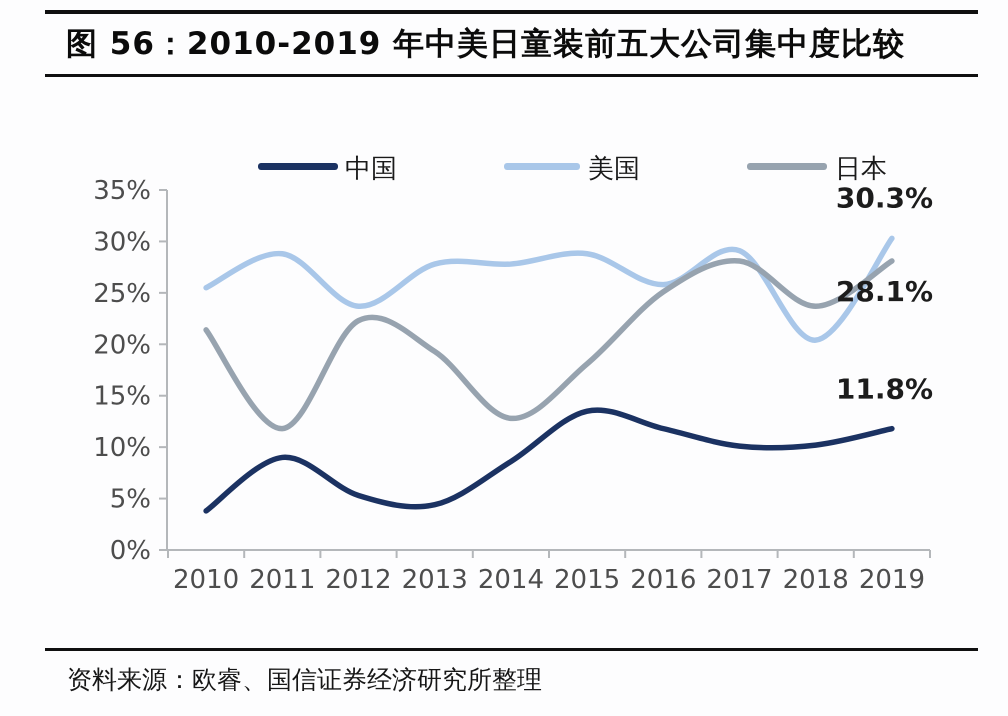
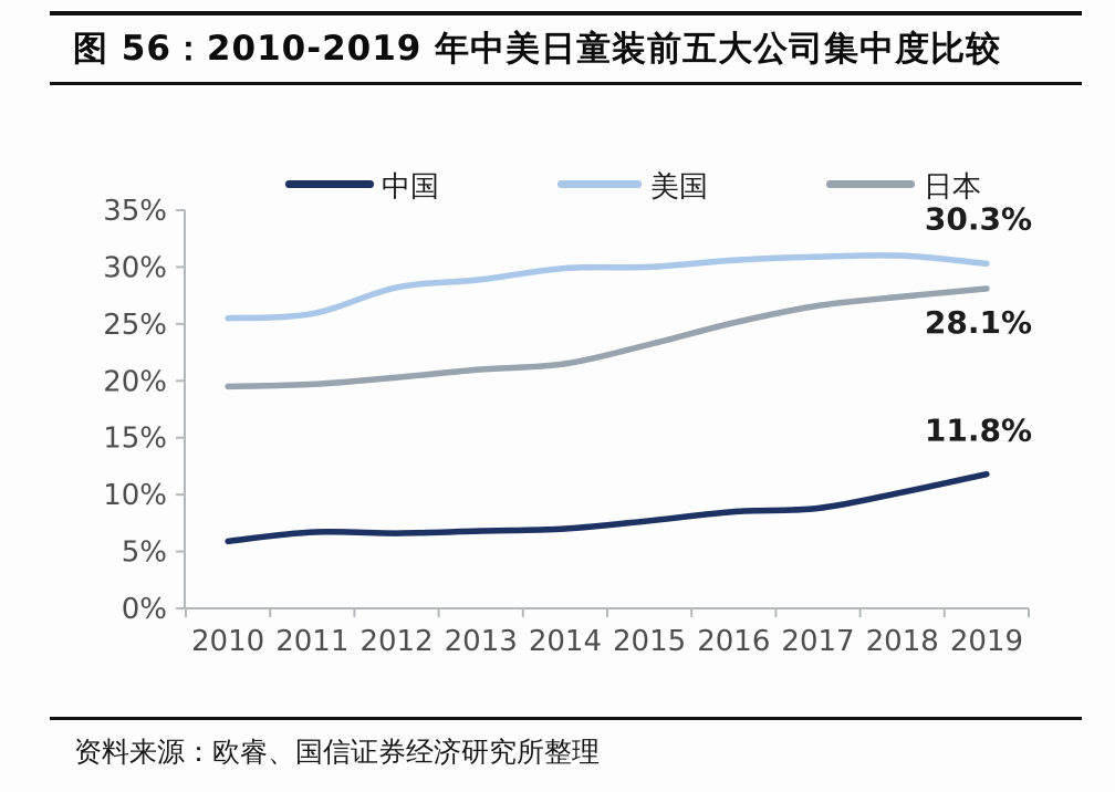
中国/2010: 3.8% -> 5.9%
日本/2010: 21.4% -> 19.5%
中国/2011: 9.0% -> 6.7%
美国/2011: 28.8% -> 25.9%
日本/2011: 11.8% -> 19.7%
中国/2012: 5.3% -> 6.6%
美国/2012: 23.7% -> 28.2%
日本/2012: 22.3% -> 20.3%
中国/2013: 4.4% -> 6.8%
美国/2013: 27.8% -> 28.9%
日本/2013: 19.3% -> 21.0%
中国/2014: 8.6% -> 7.0%
美国/2014: 27.8% -> 29.9%
日本/2014: 12.8% -> 21.5%
中国/2015: 13.5% -> 7.7%
美国/2015: 28.8% -> 30.0%
日本/2015: 18.1% -> 23.2%
中国/2016: 11.8% -> 8.5%
美国/2016: 25.8% -> 30.6%
中国/2017: 10.1% -> 8.8%
美国/2017: 29.1% -> 30.9%
日本/2017: 28.1% -> 26.6%
美国/2018: 20.4% -> 31.0%
日本/2018: 23.7% -> 27.4%
